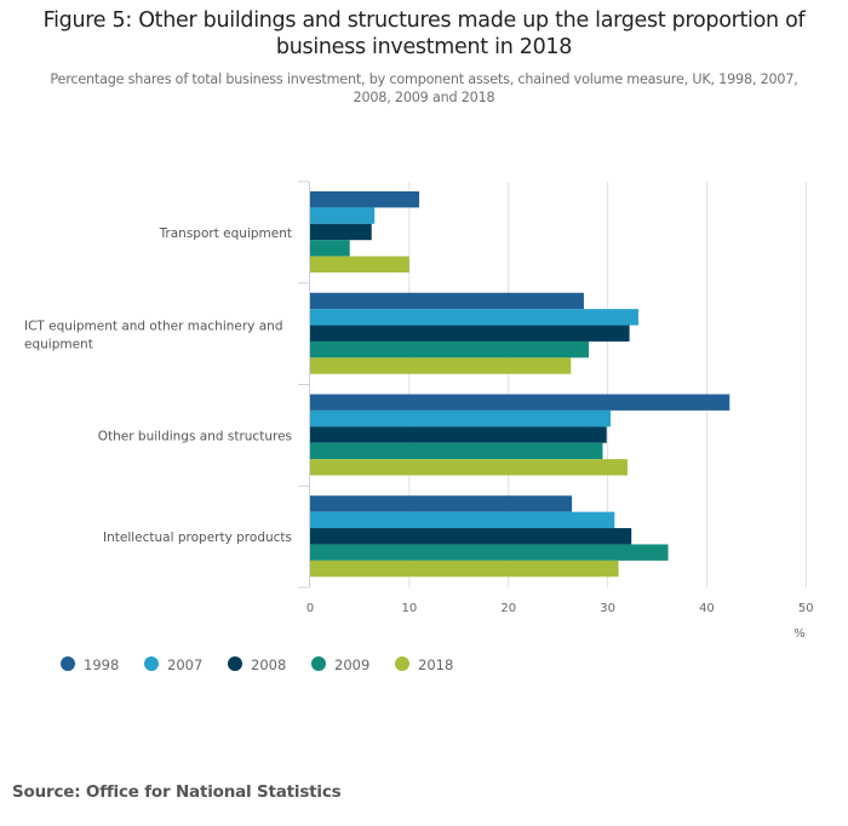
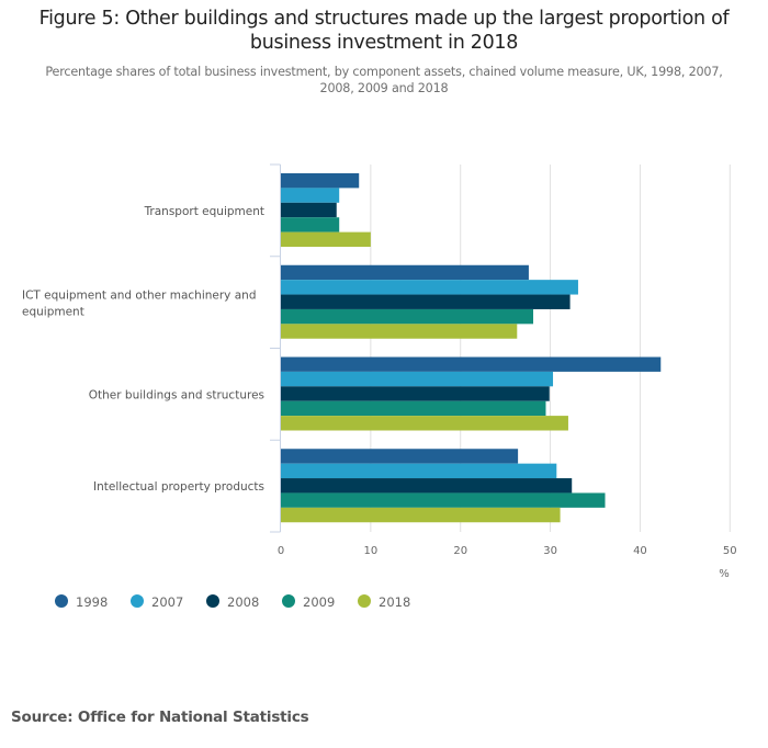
1998/Transport equipment: 11 -> 9
2009/Transport equipment: 4 -> 6
